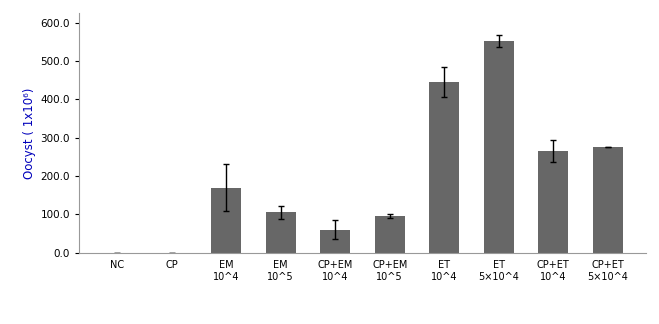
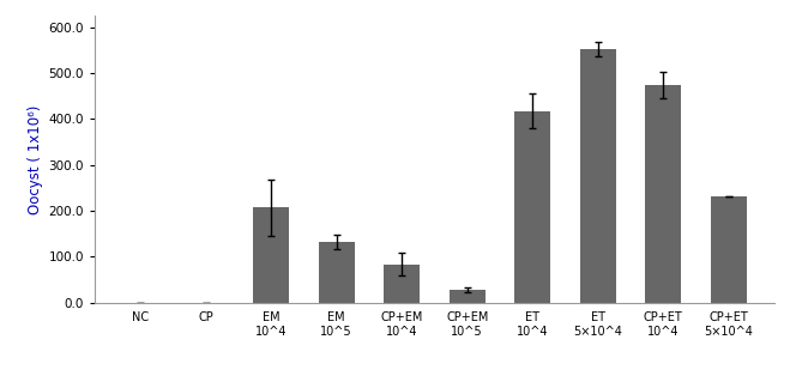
EM 10^4: 170 -> 207
EM 10^5: 105 -> 133
CP+EM 10^4: 60 -> 83
CP+EM 10^5: 95 -> 27
ET 10^4: 445 -> 417
CP+ET 10^4: 265 -> 474
CP+ET 5×10^4: 275 -> 230
